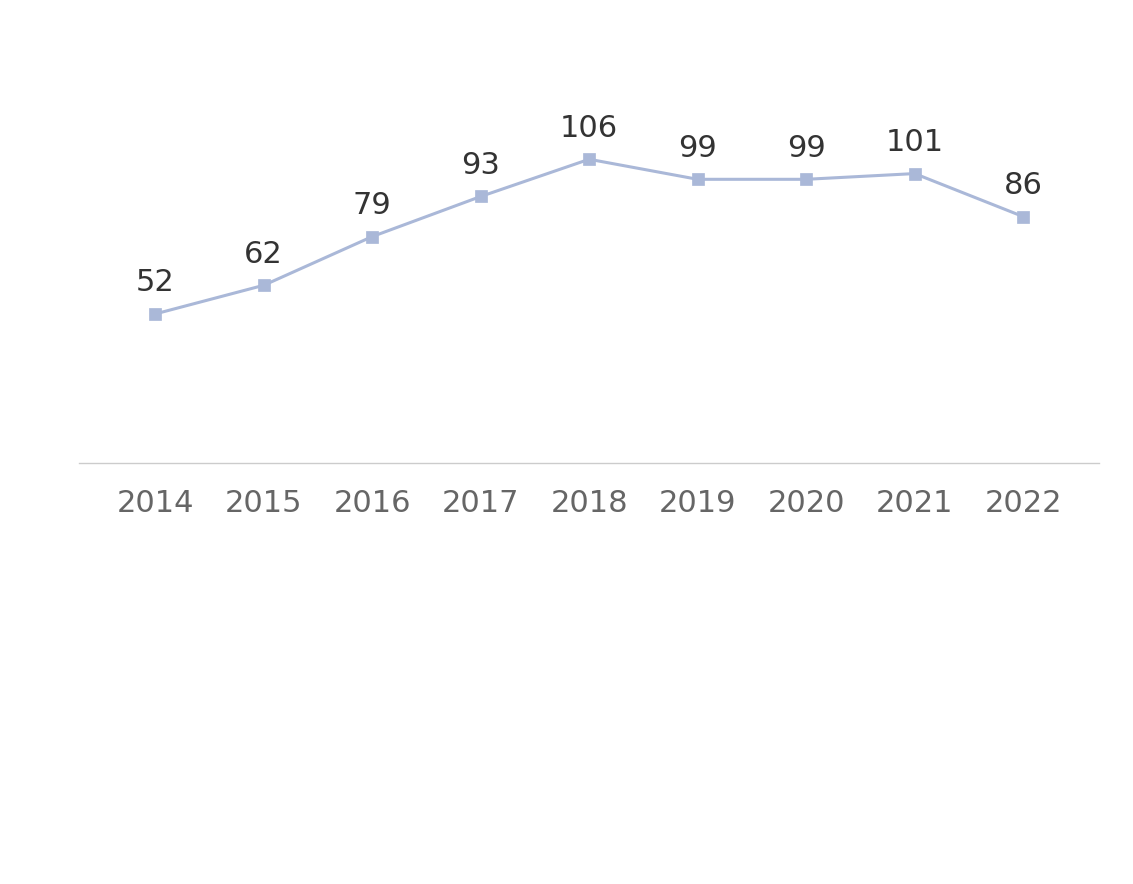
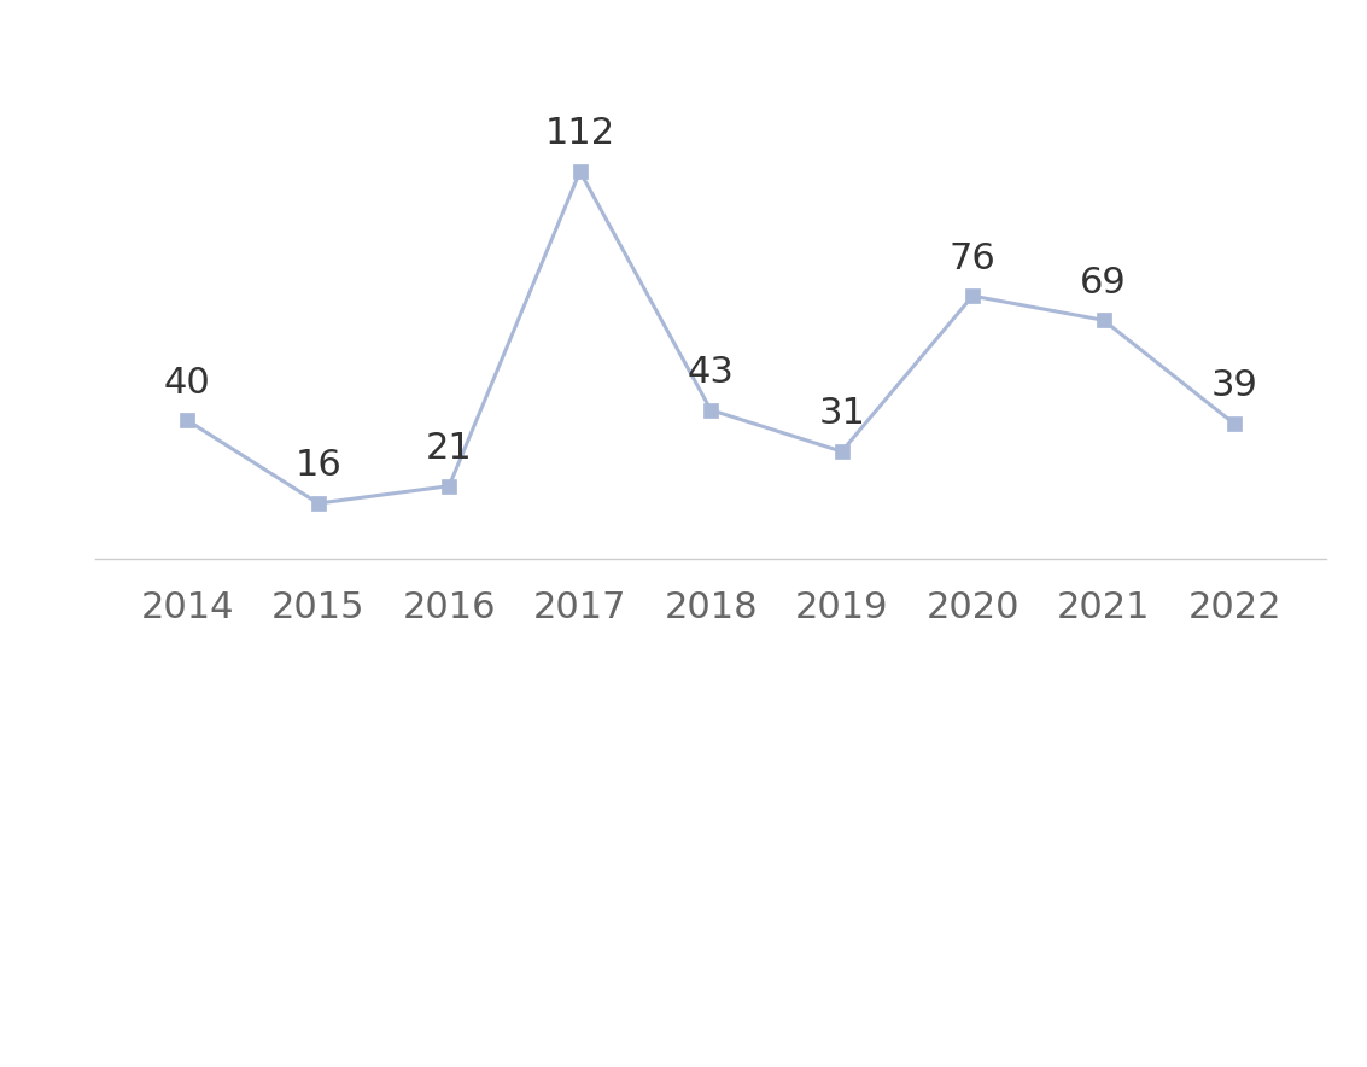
2014: 52 -> 40
2015: 62 -> 16
2016: 79 -> 21
2017: 93 -> 112
2018: 106 -> 43
2019: 99 -> 31
2020: 99 -> 76
2021: 101 -> 69
2022: 86 -> 39
